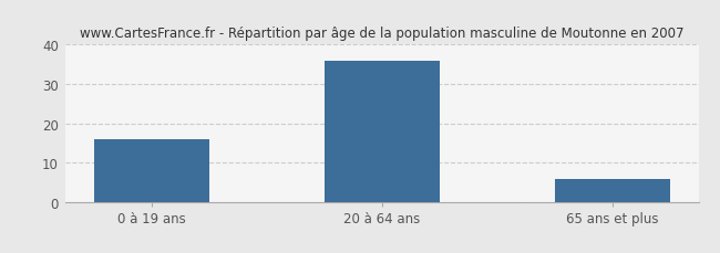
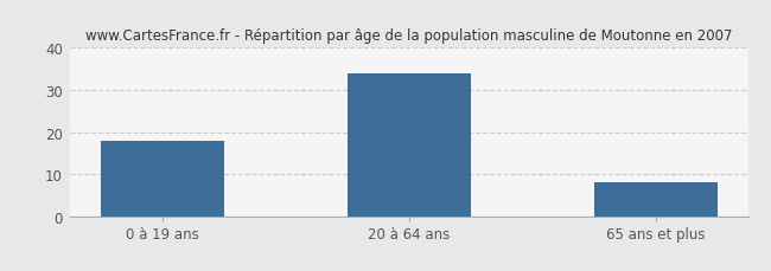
0 à 19 ans: 16 -> 18
20 à 64 ans: 36 -> 34
65 ans et plus: 6 -> 8
